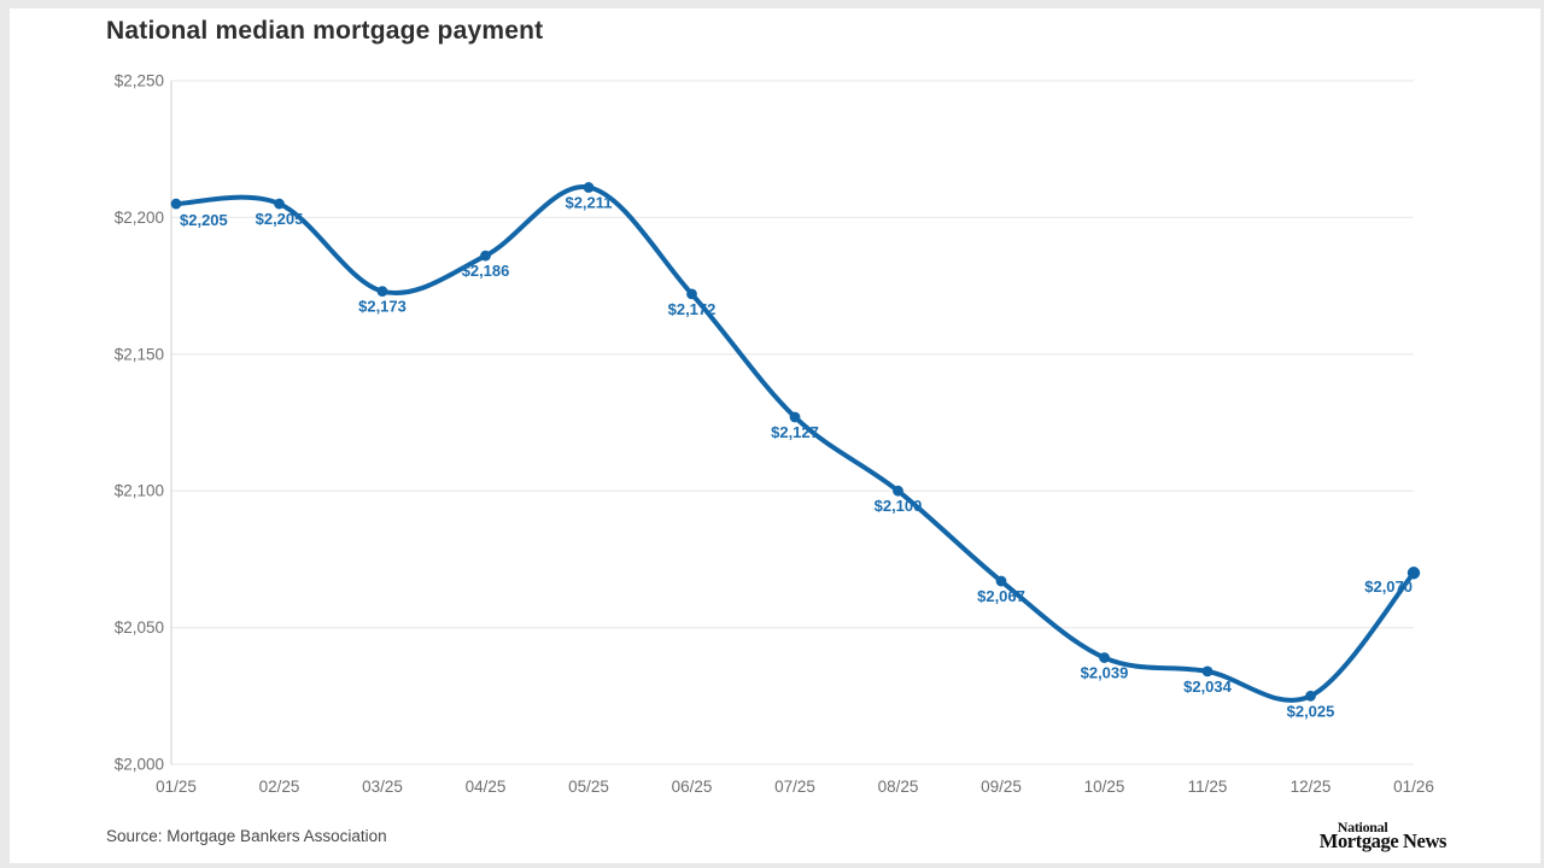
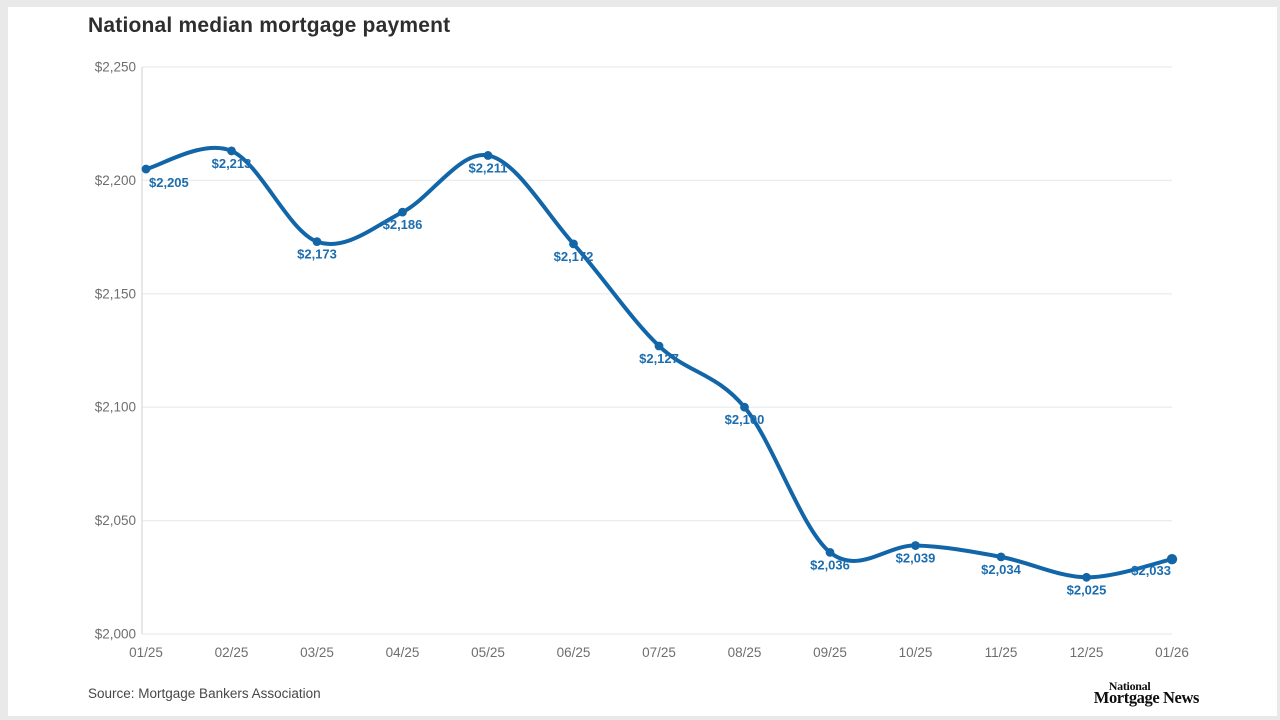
02/25: $2,205 -> $2,213
09/25: $2,067 -> $2,036
01/26: $2,070 -> $2,033
